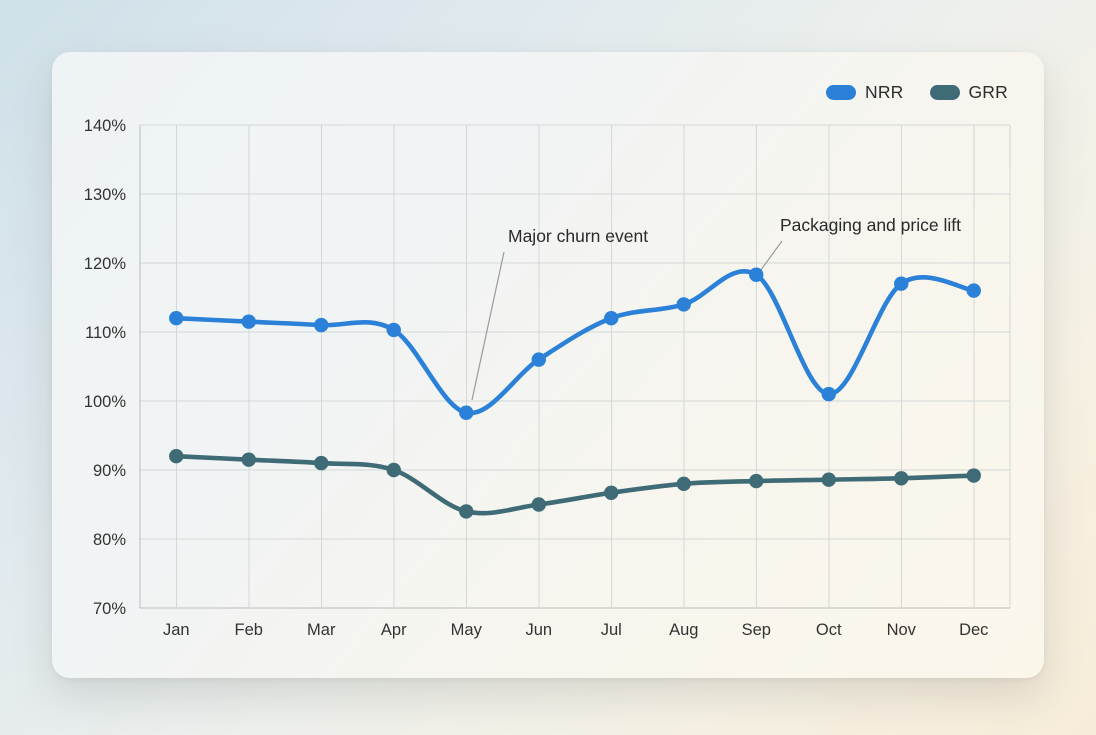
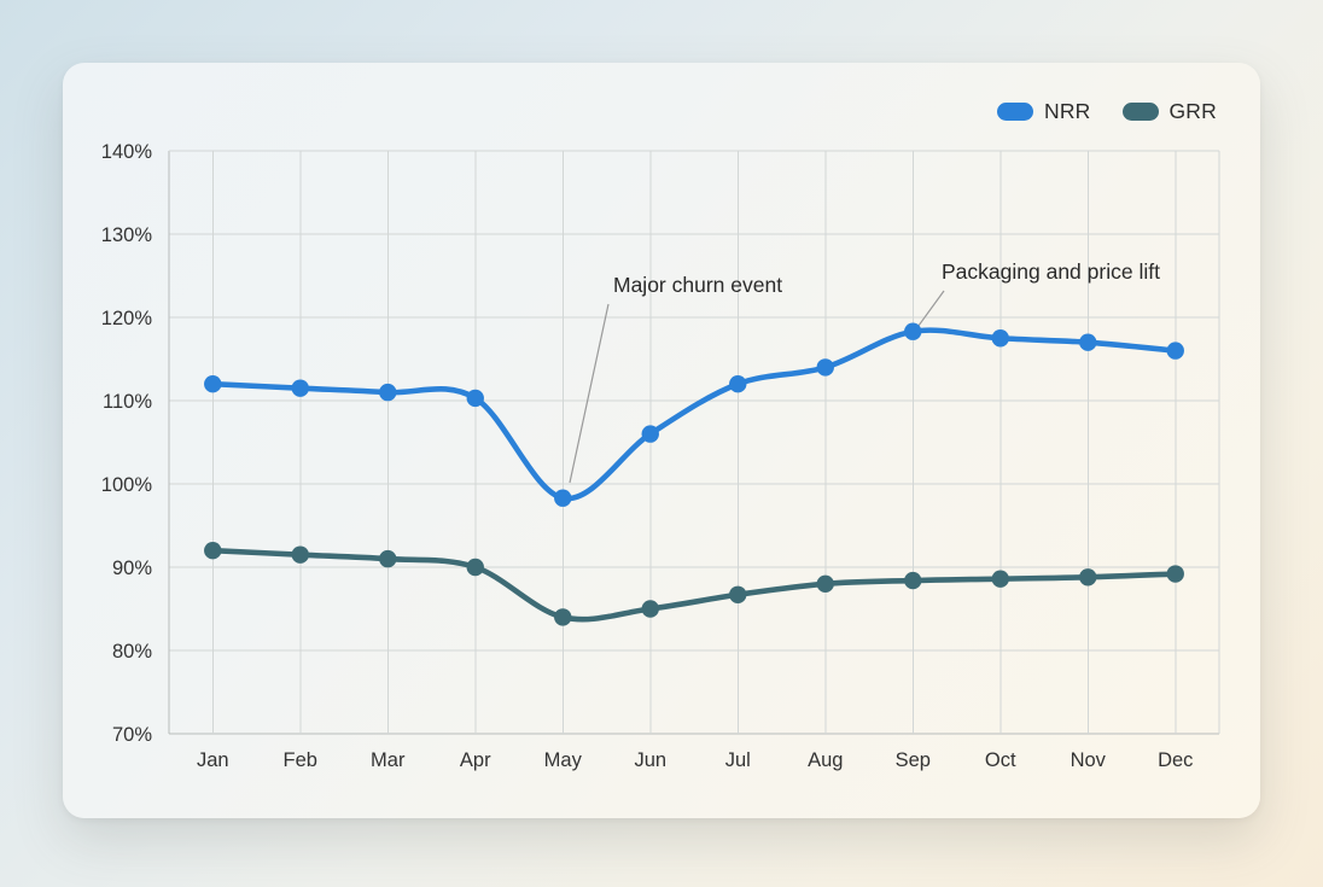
NRR/Oct: 101% -> 118%
